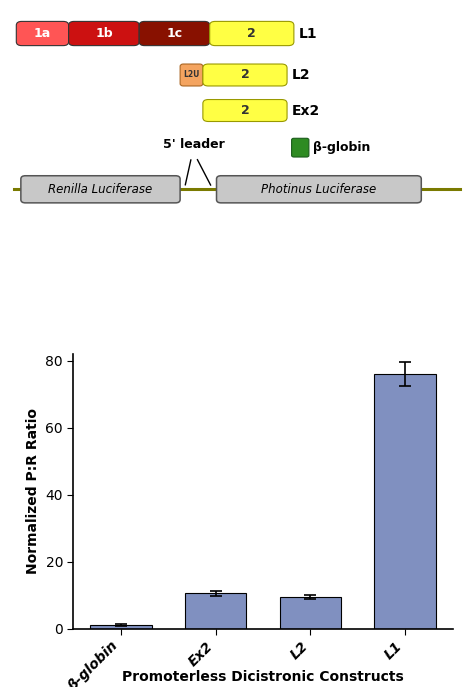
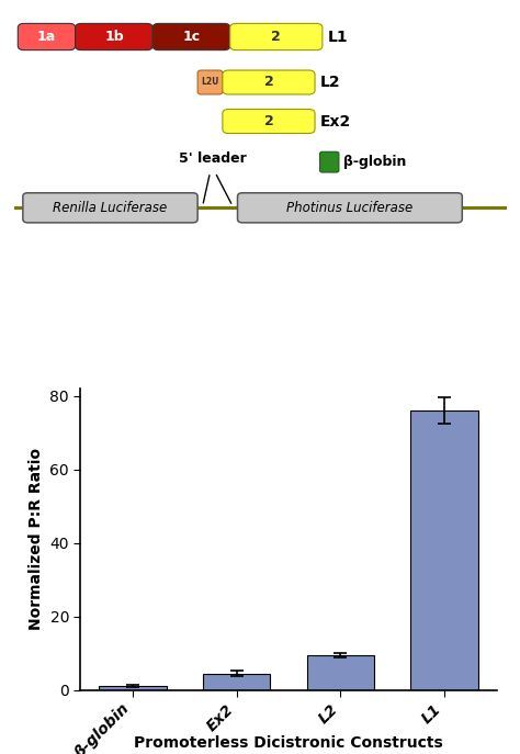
Ex2: 10.5 -> 4.5
